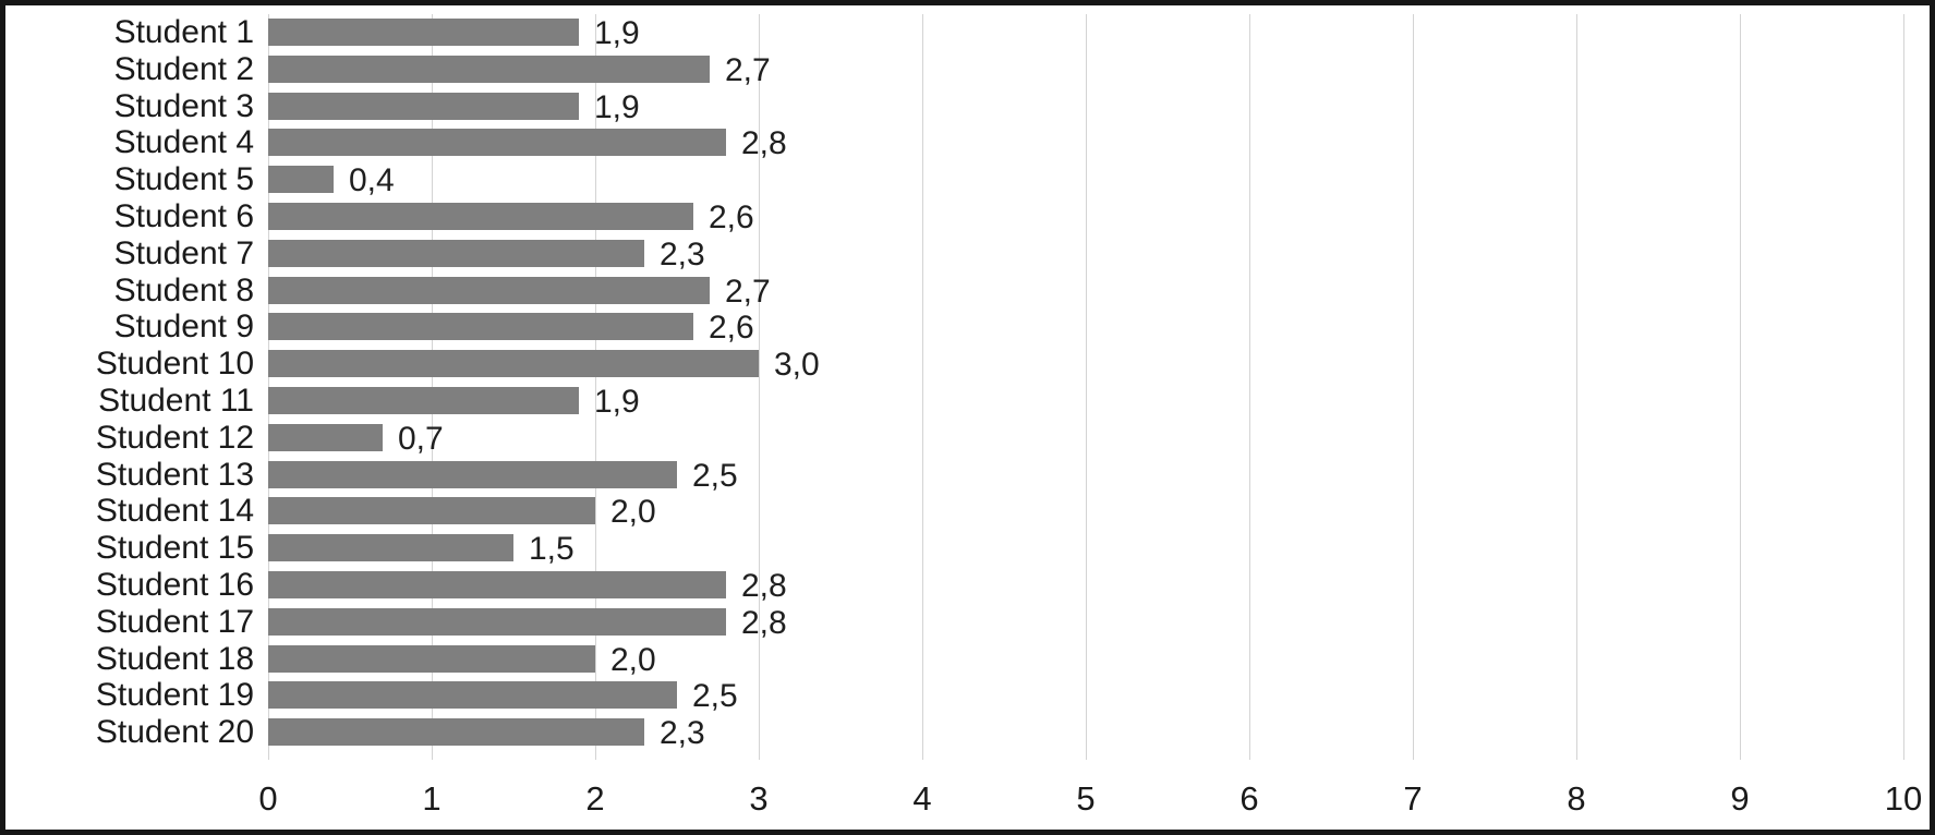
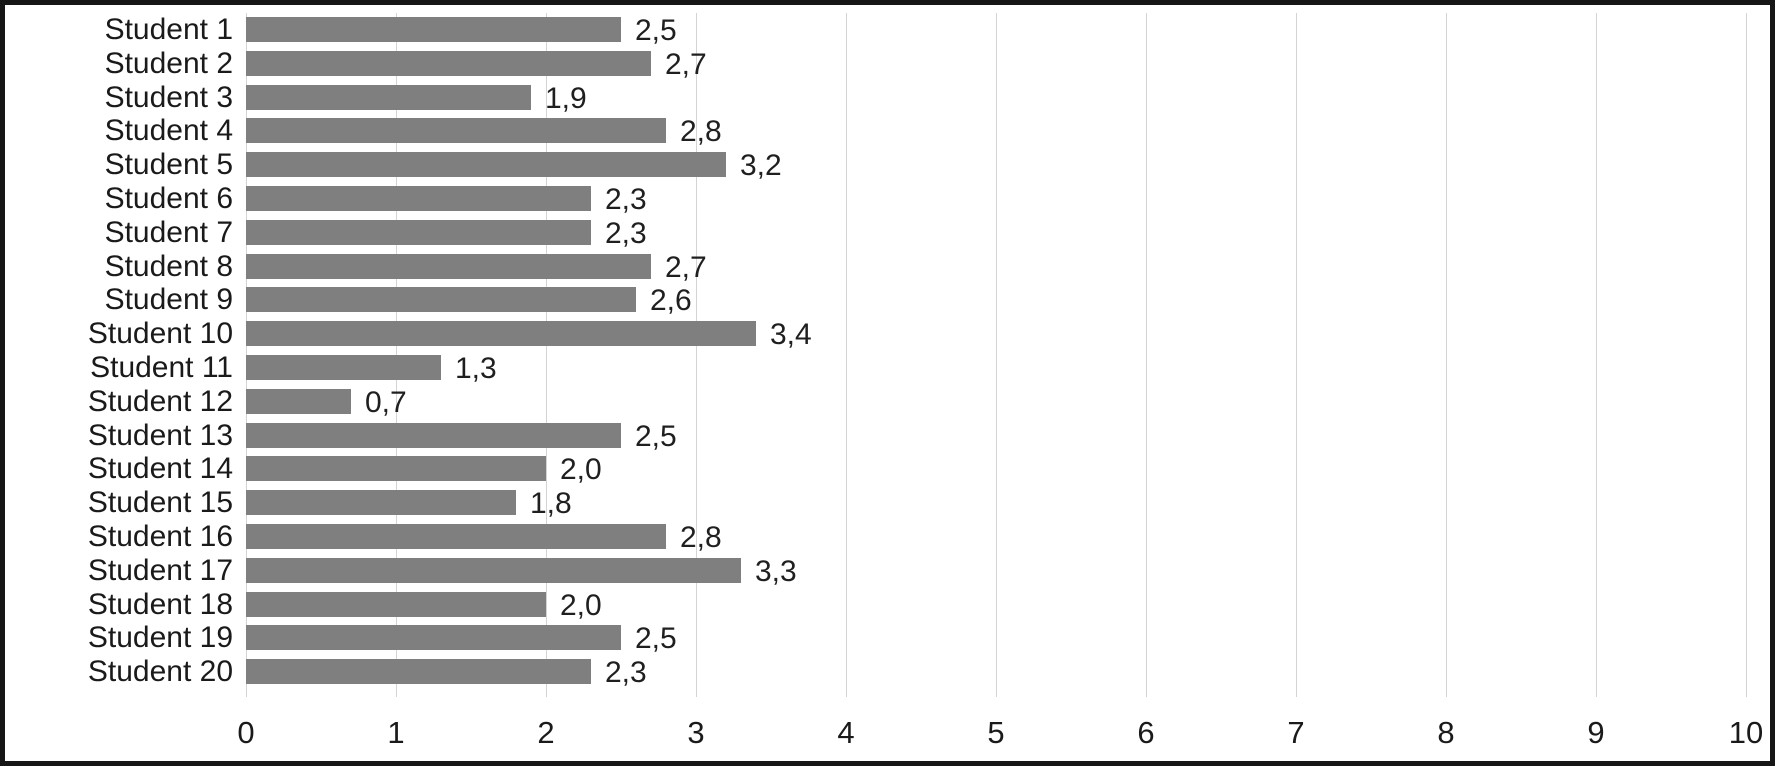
Student 1: 1,9 -> 2,5
Student 5: 0,4 -> 3,2
Student 6: 2,6 -> 2,3
Student 10: 3,0 -> 3,4
Student 11: 1,9 -> 1,3
Student 15: 1,5 -> 1,8
Student 17: 2,8 -> 3,3
